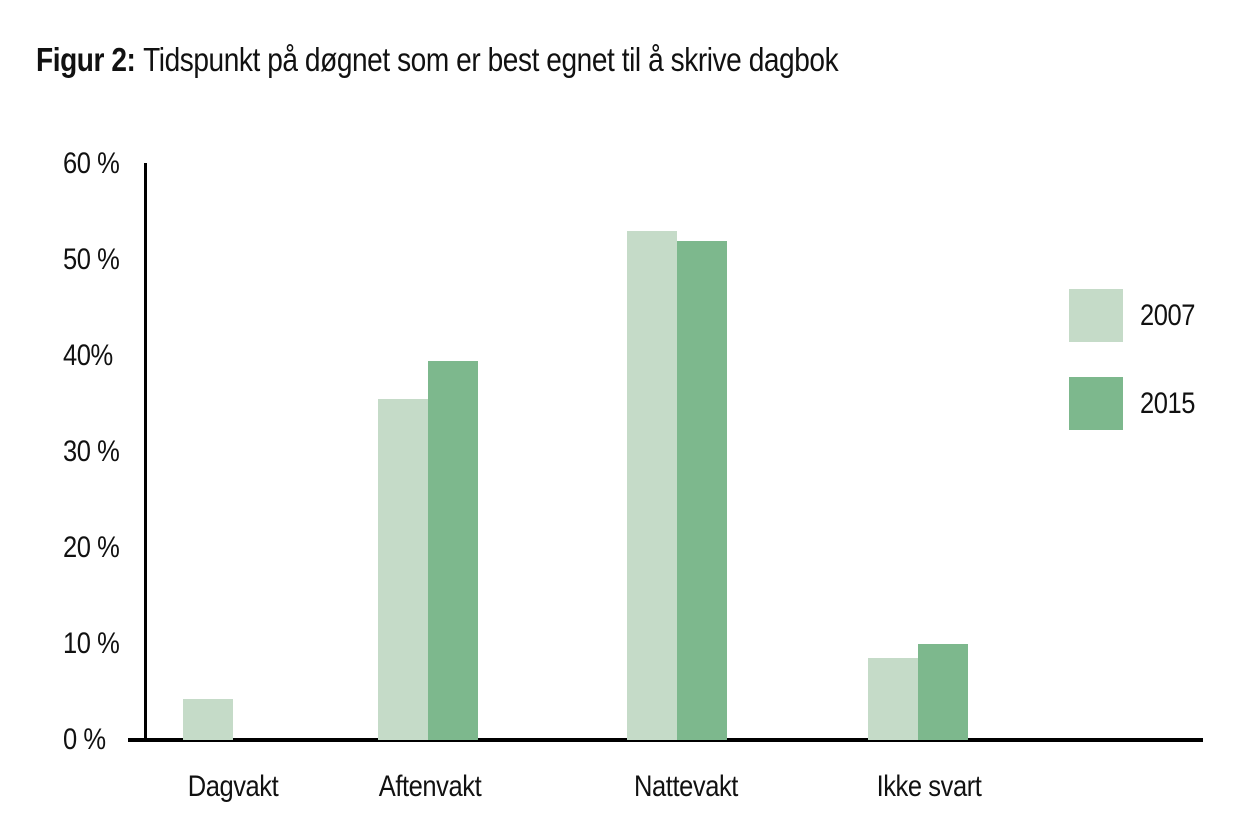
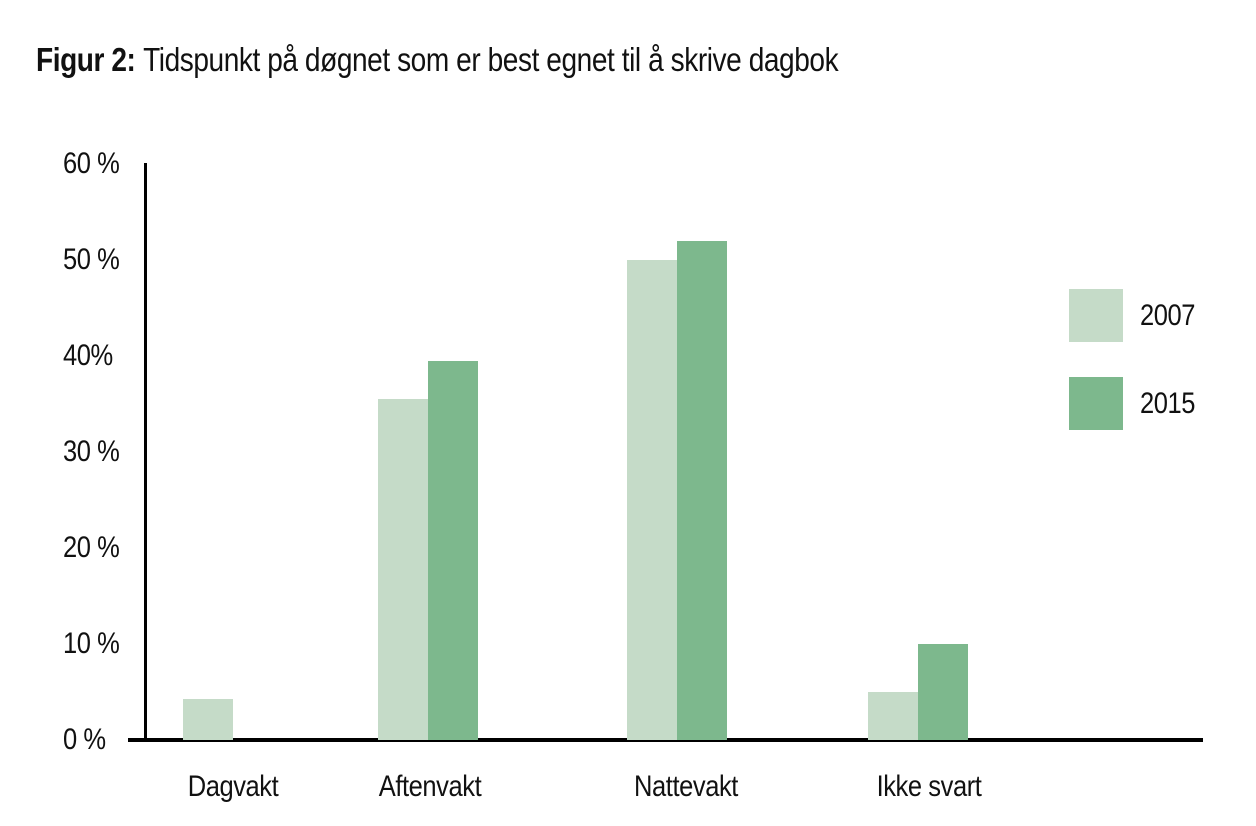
2007/Nattevakt: 53% -> 50%
2007/Ikke svart: 8% -> 5%
